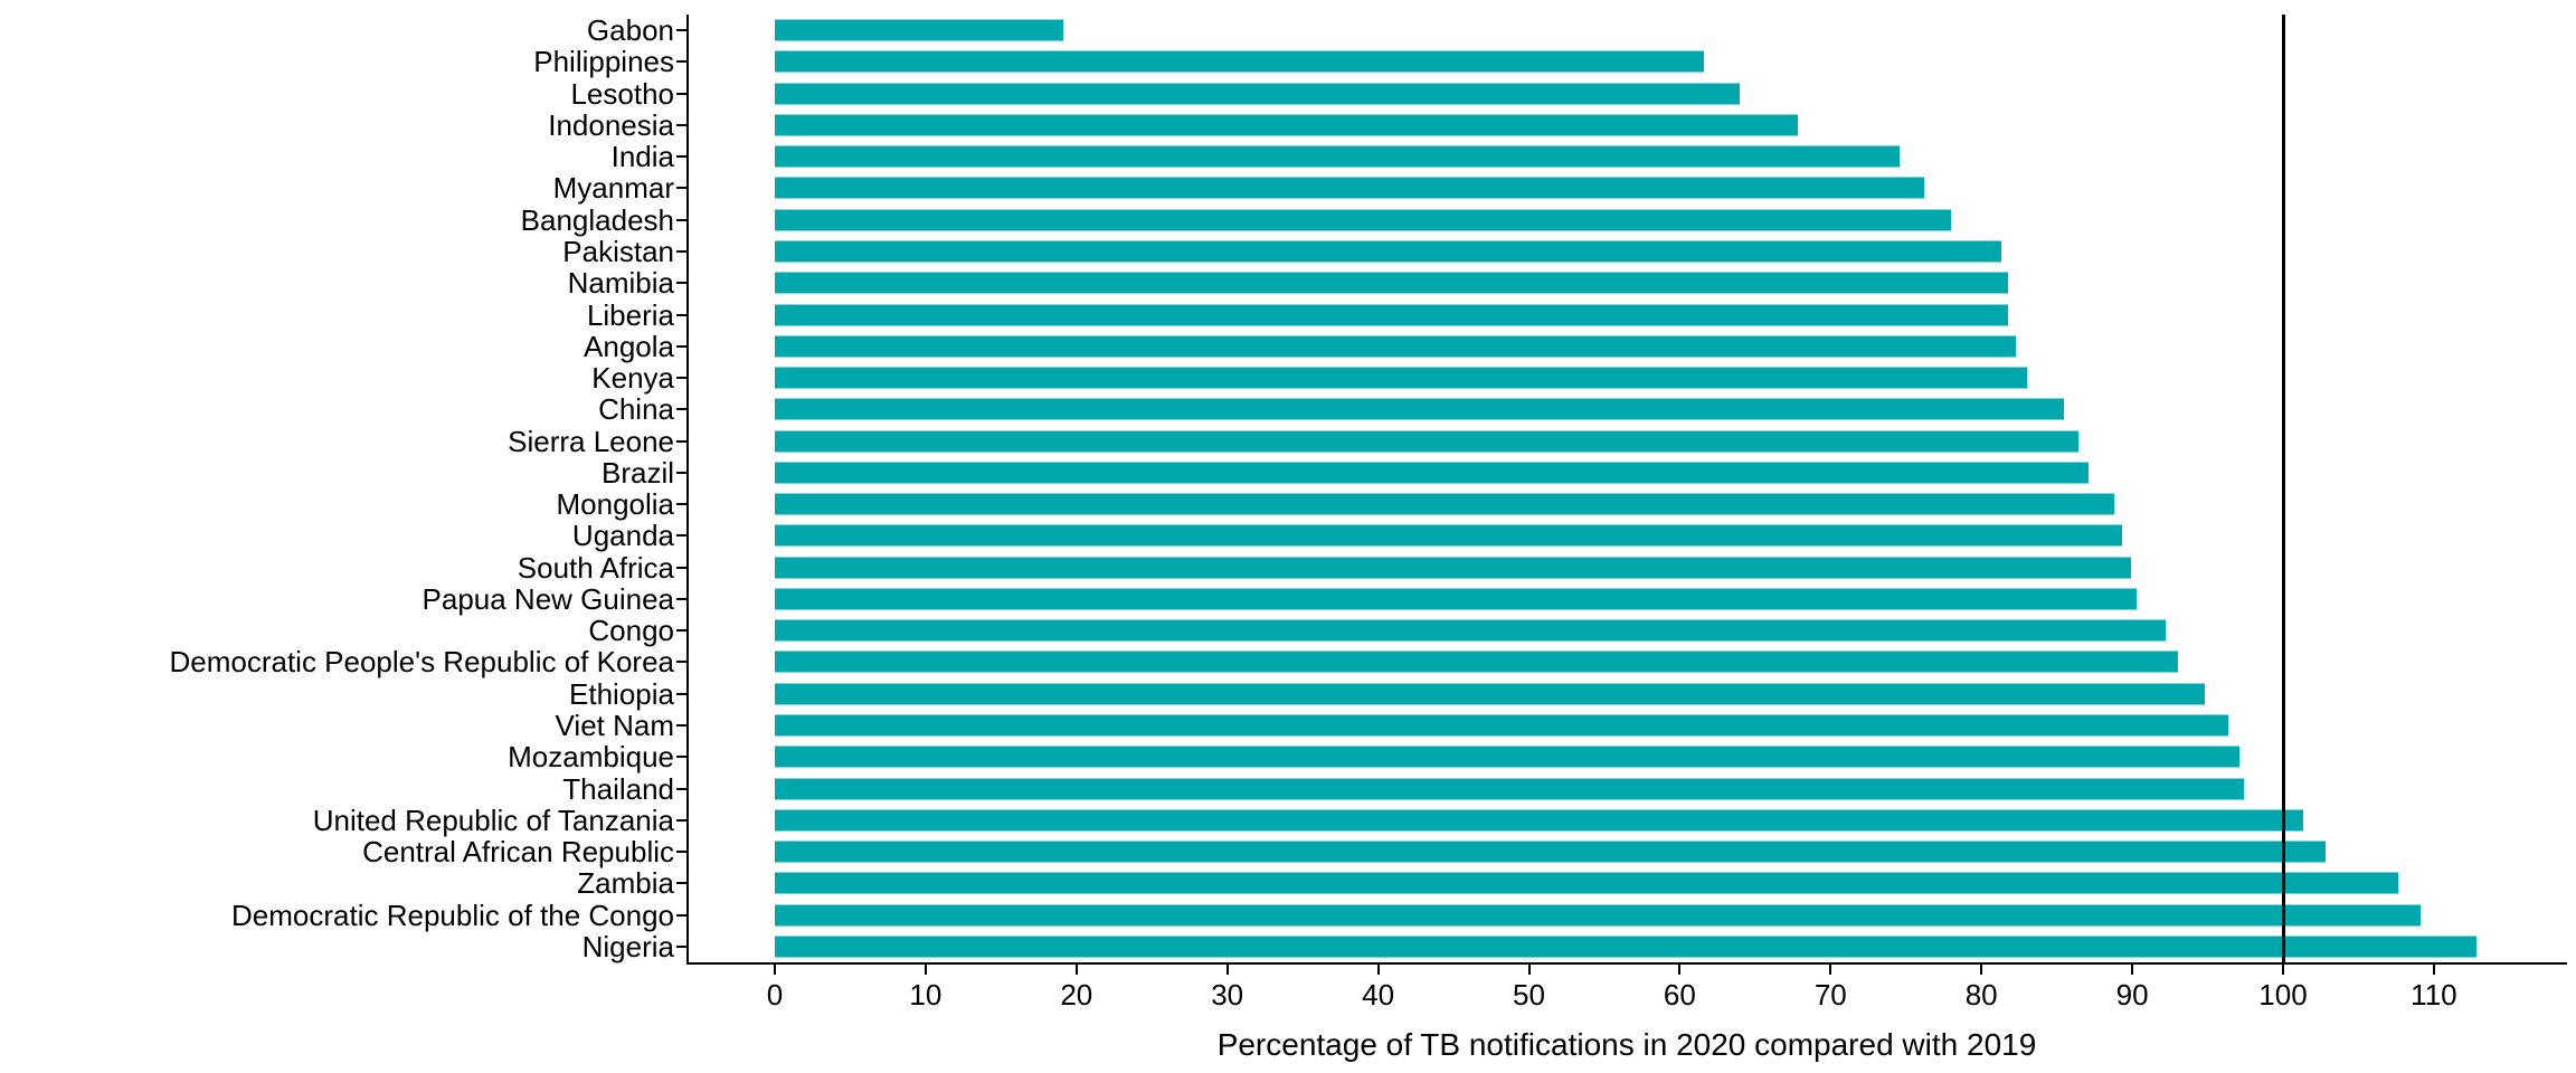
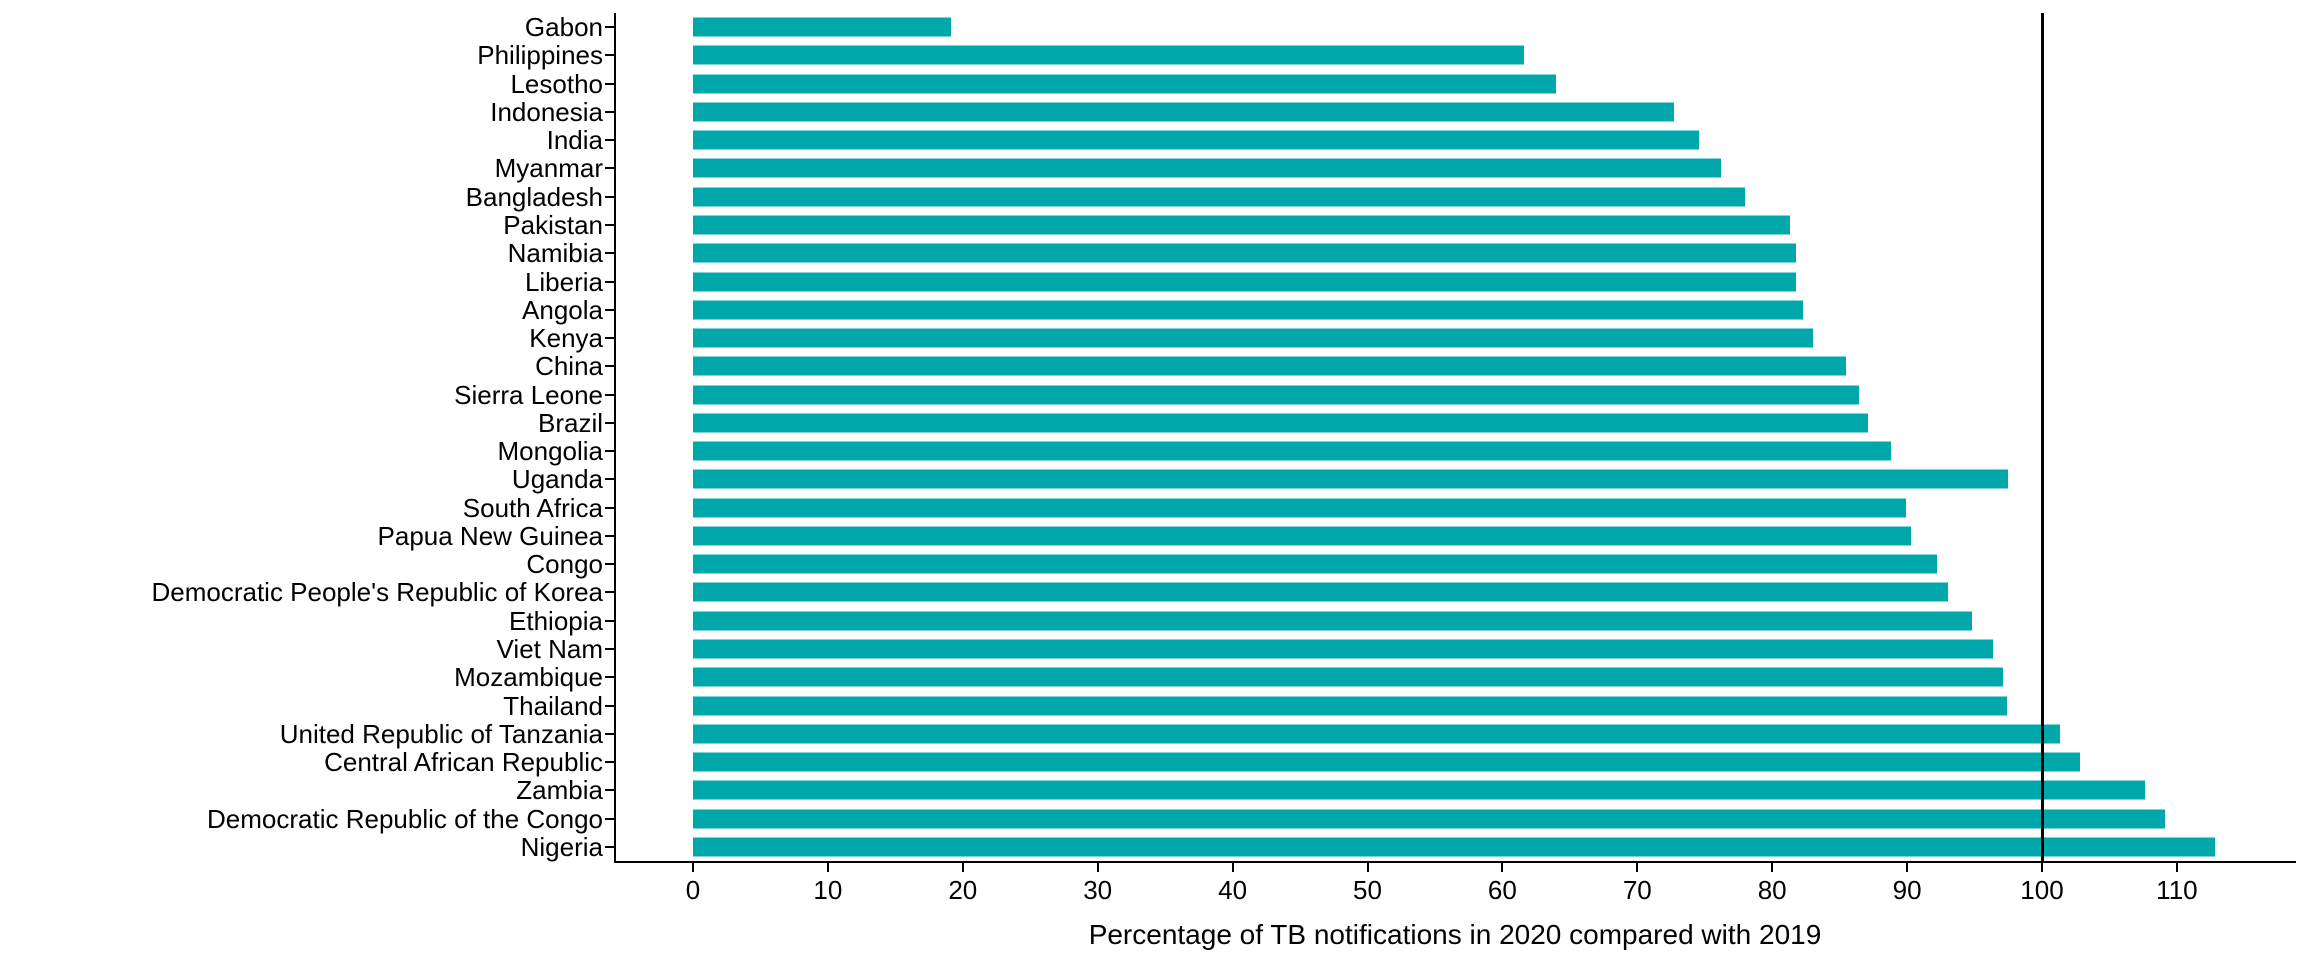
Indonesia: 67.8 -> 72.7
Uganda: 89.3 -> 97.5
